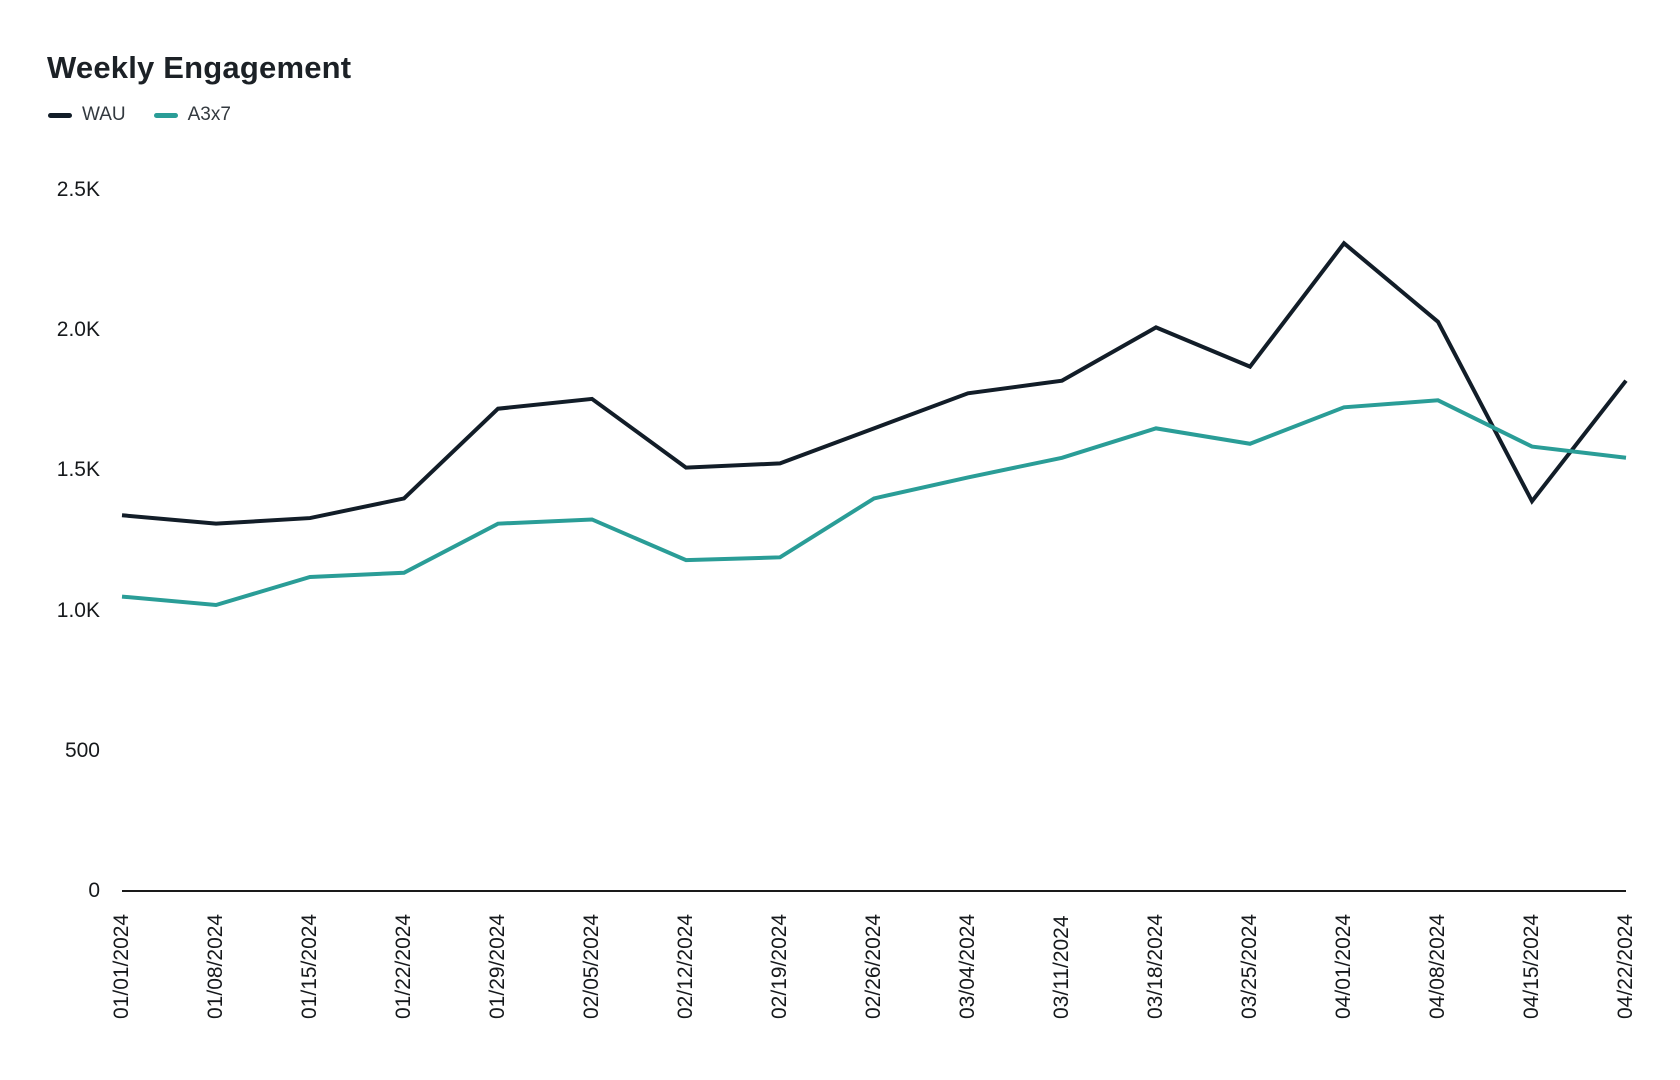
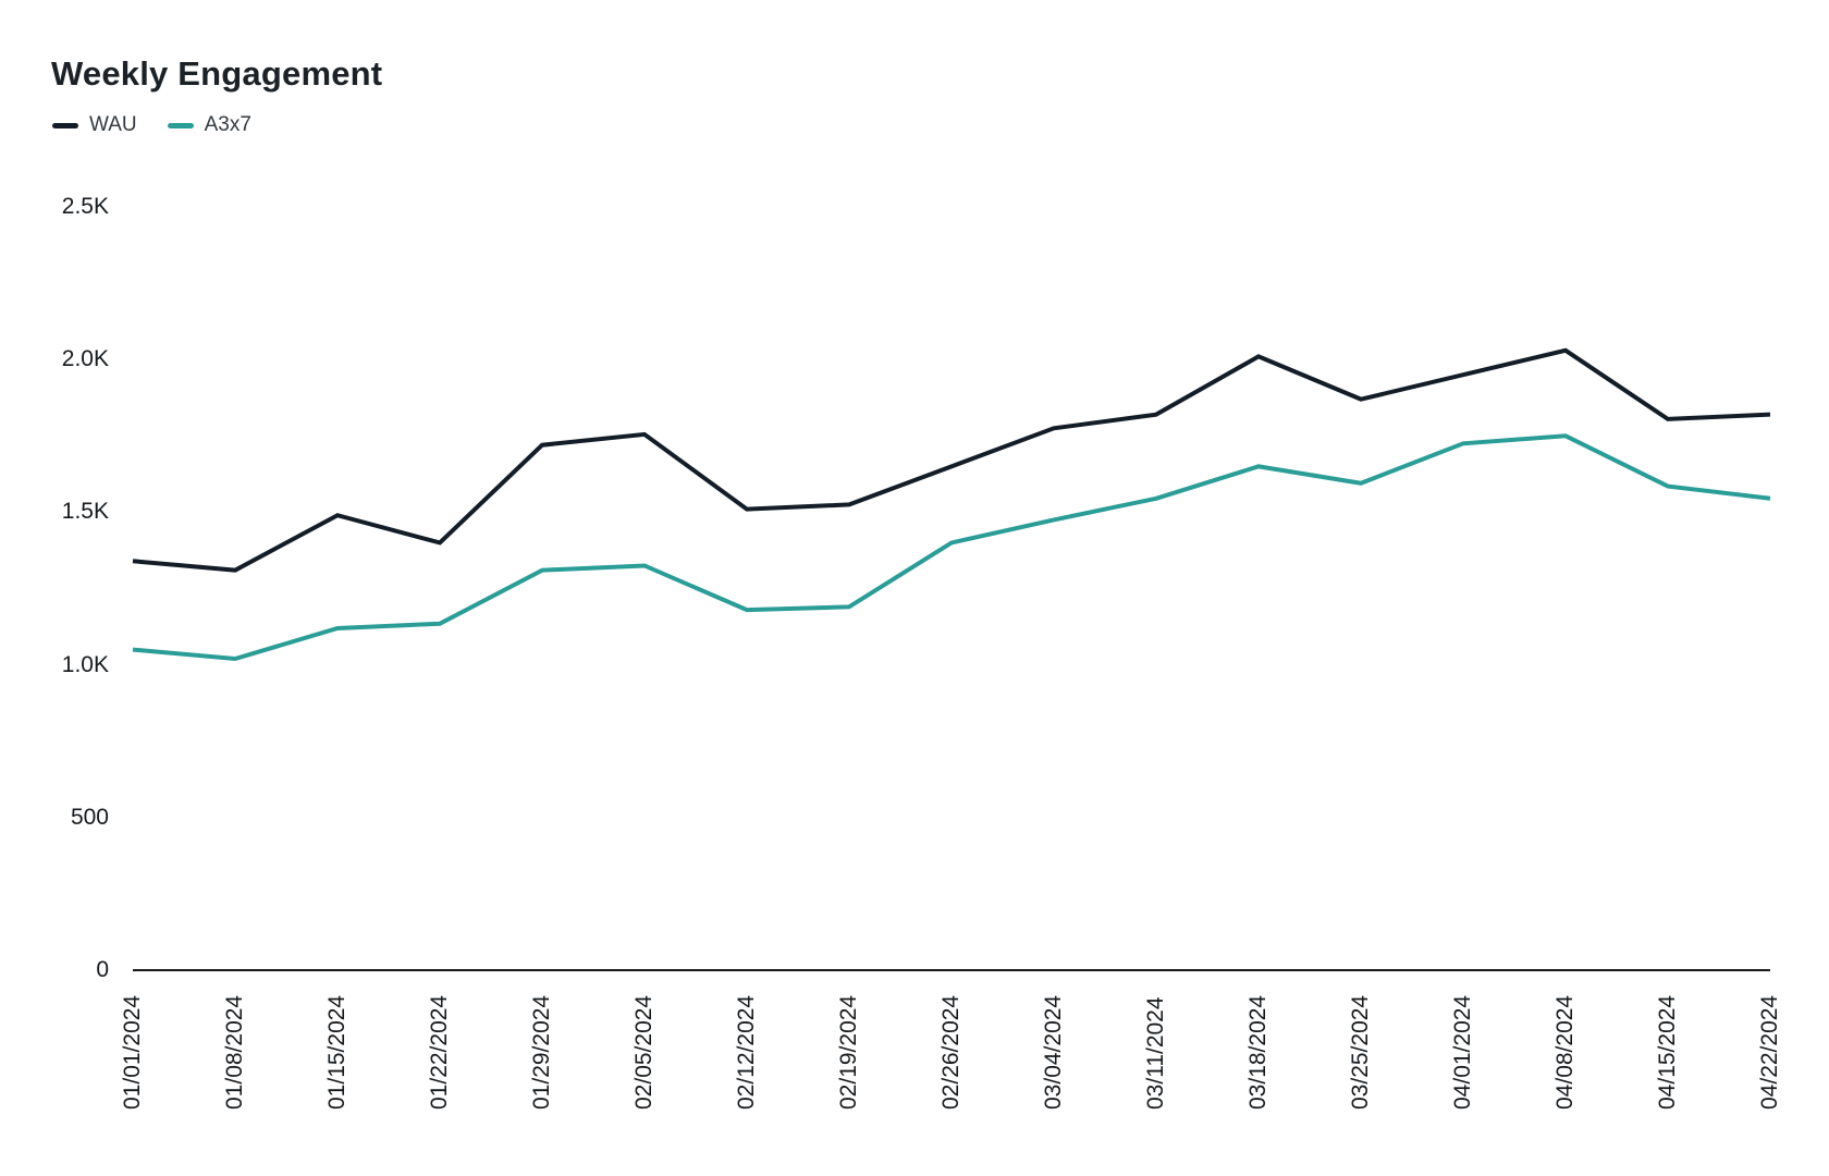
WAU/01/15/2024: 1.33K -> 1.49K
WAU/04/01/2024: 2.31K -> 1.95K
WAU/04/15/2024: 1.39K -> 1.80K
